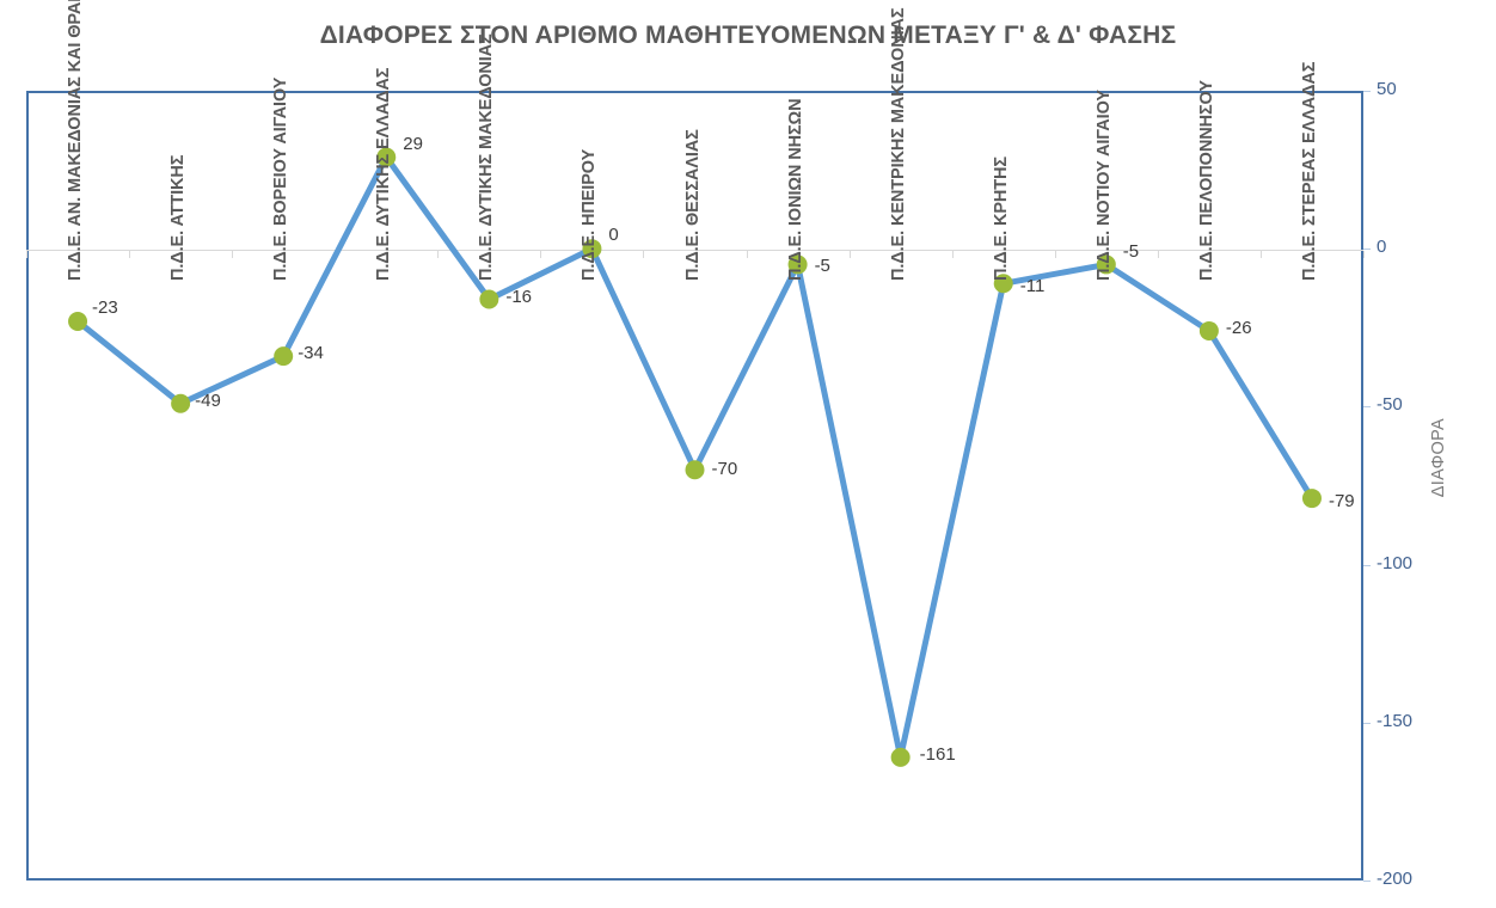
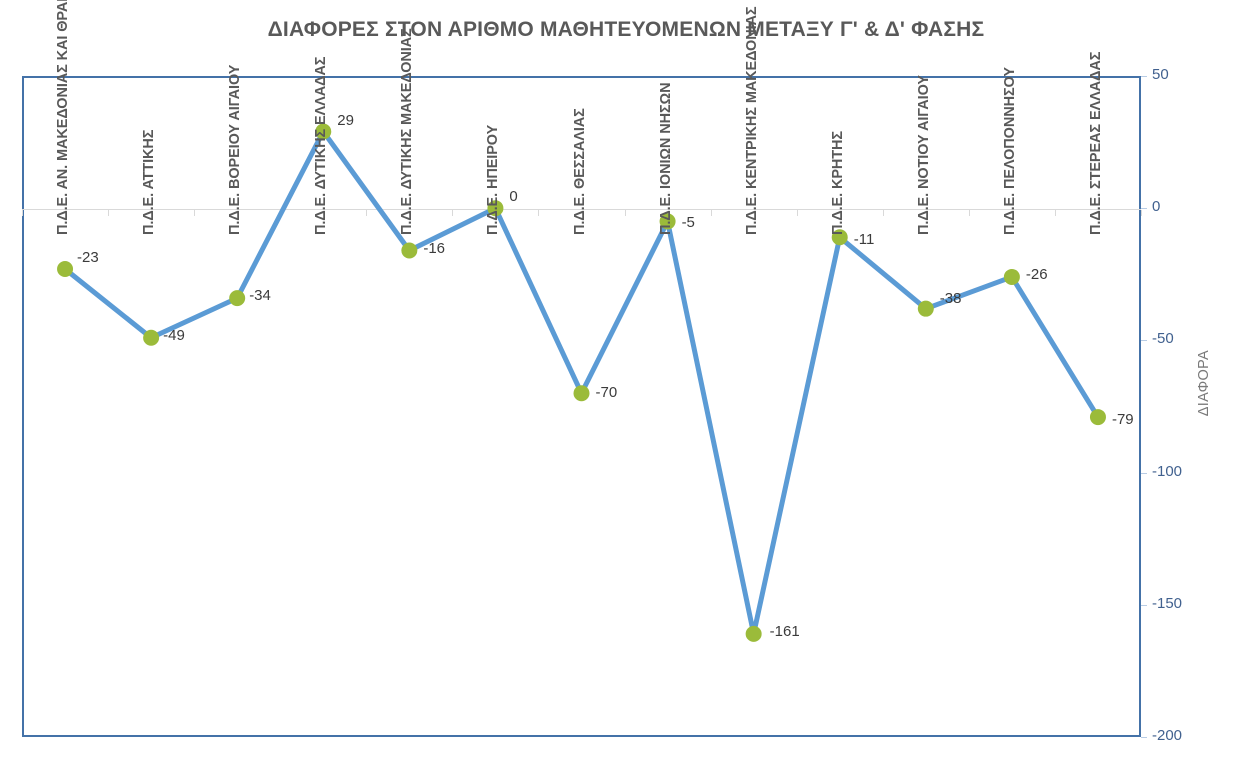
Π.Δ.Ε. ΝΟΤΙΟΥ ΑΙΓΑΙΟΥ: -5 -> -38
